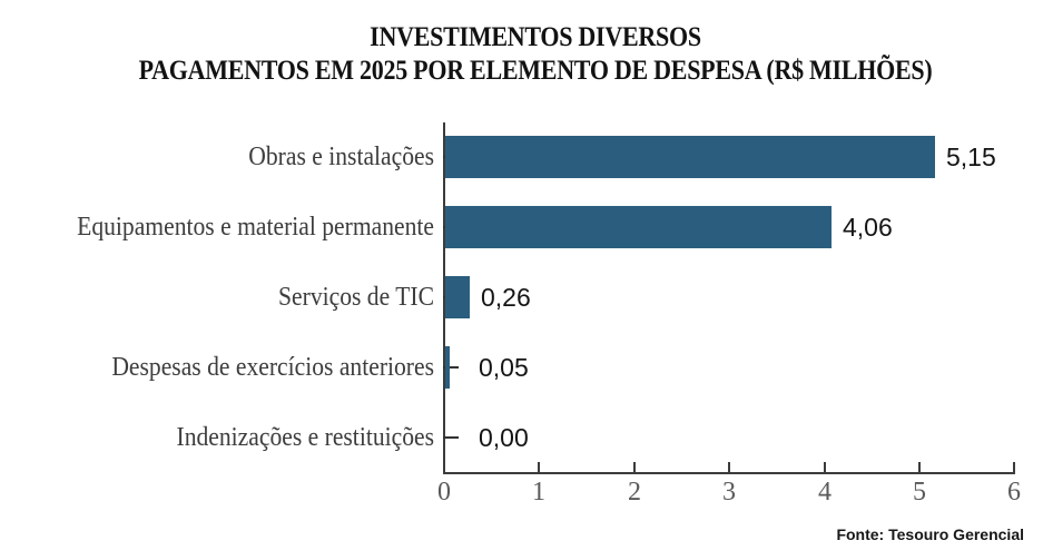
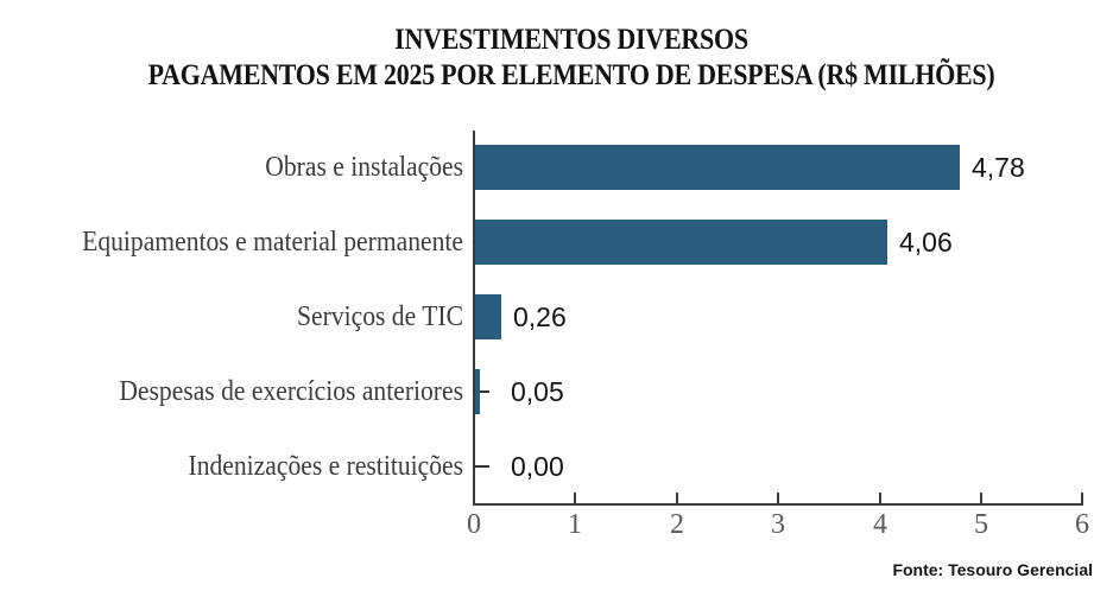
Obras e instalações: 5,15 -> 4,78
